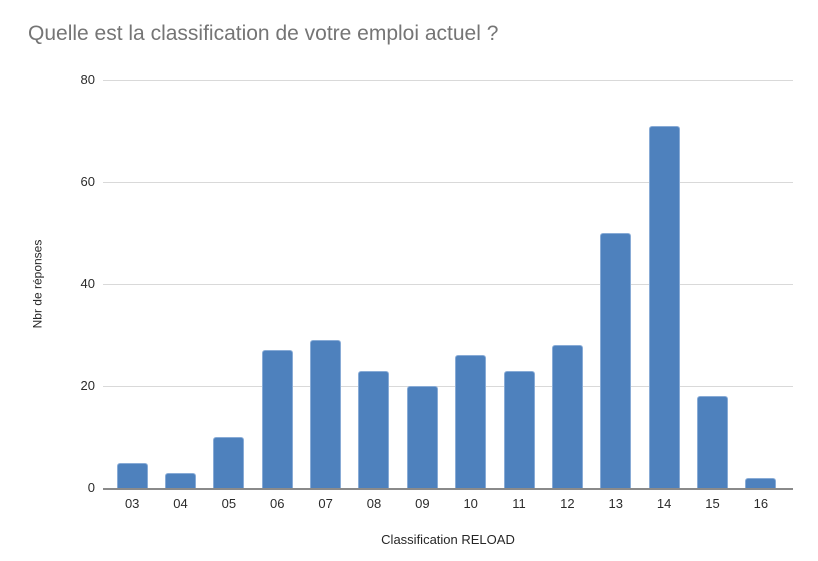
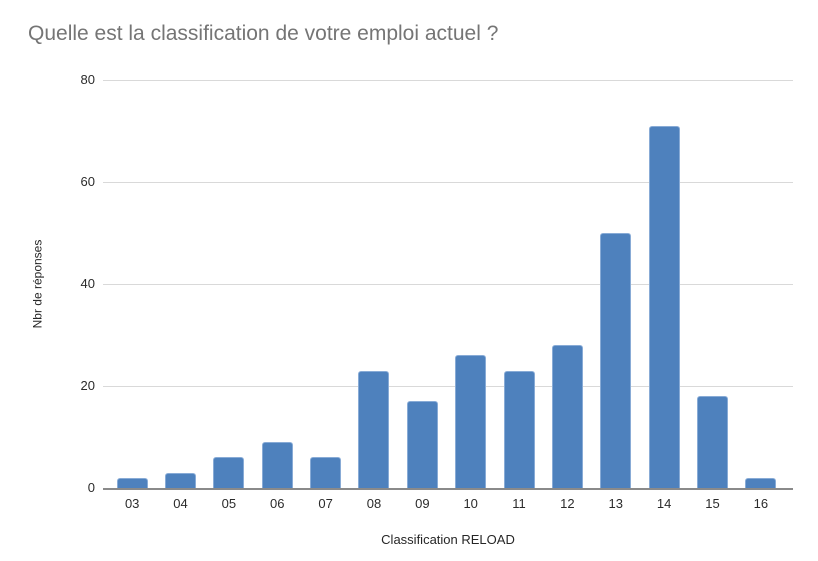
03: 5 -> 2
05: 10 -> 6
06: 27 -> 9
07: 29 -> 6
09: 20 -> 17
